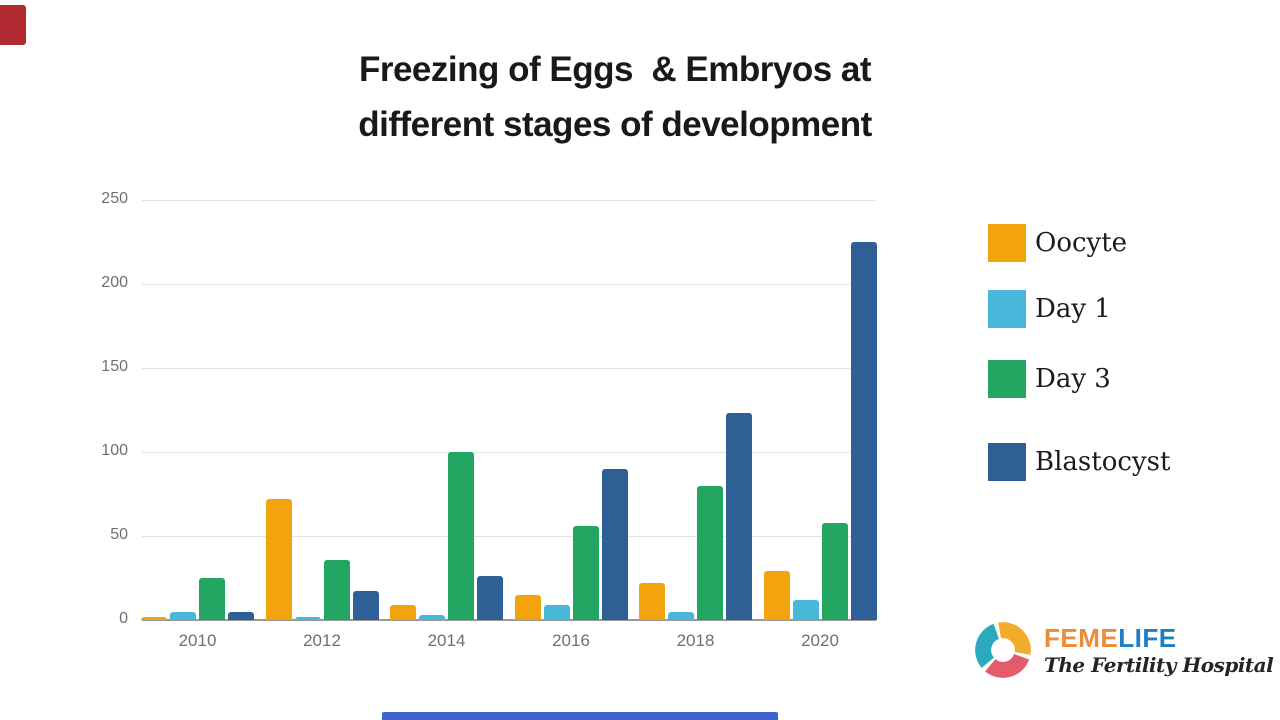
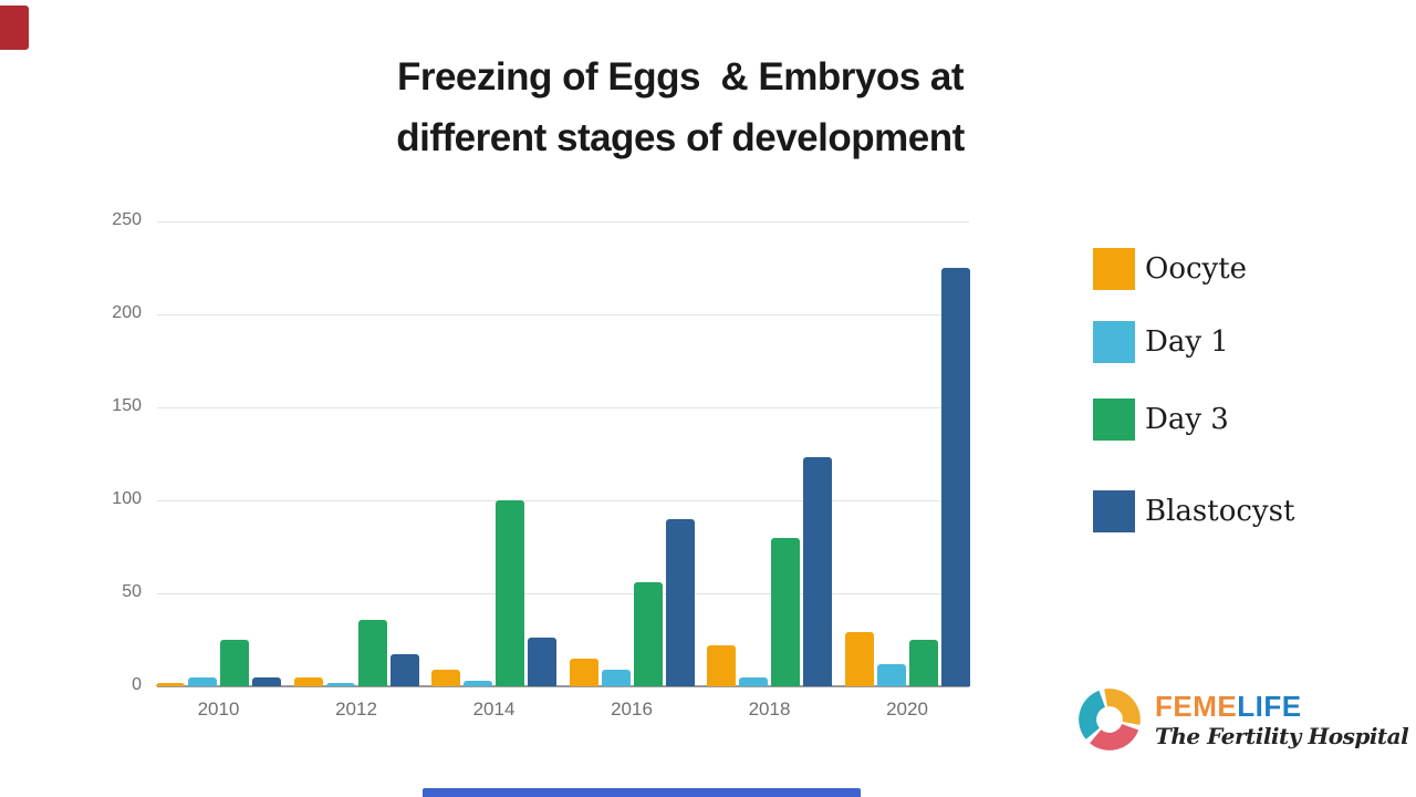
Oocyte/2012: 72 -> 5
Day 3/2020: 58 -> 25
